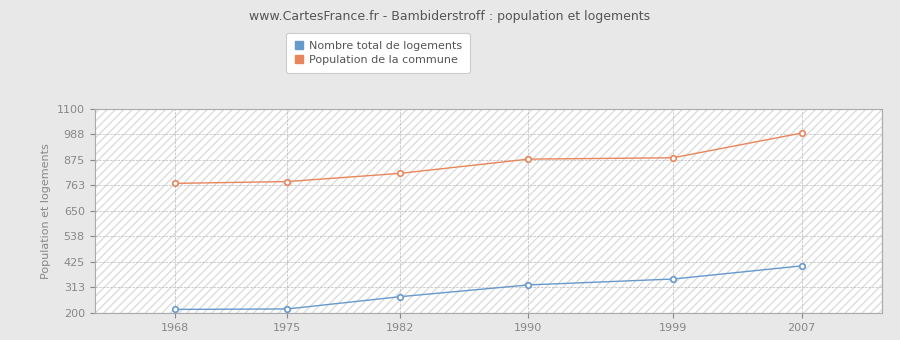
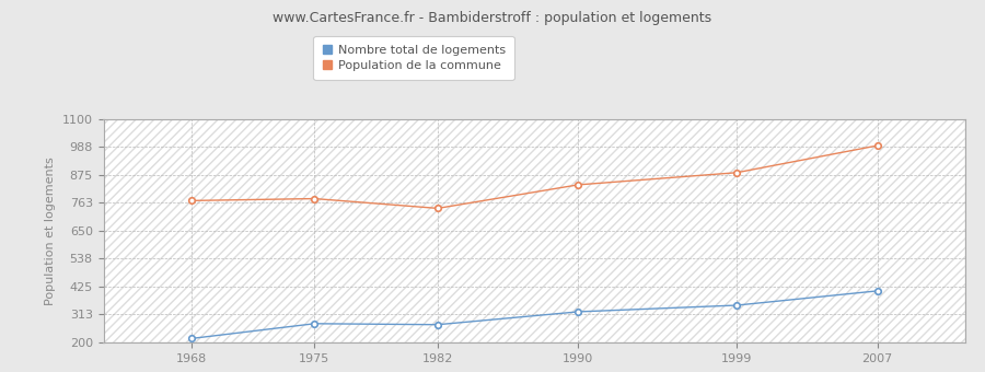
Nombre total de logements/1975: 217 -> 275
Population de la commune/1982: 815 -> 740
Population de la commune/1990: 878 -> 835
